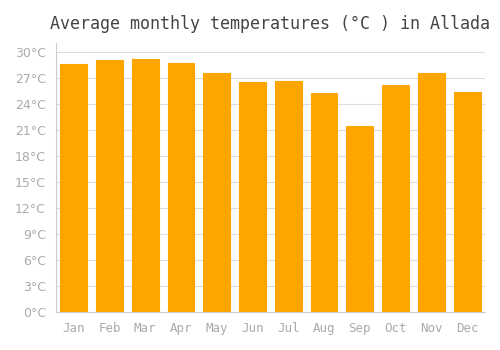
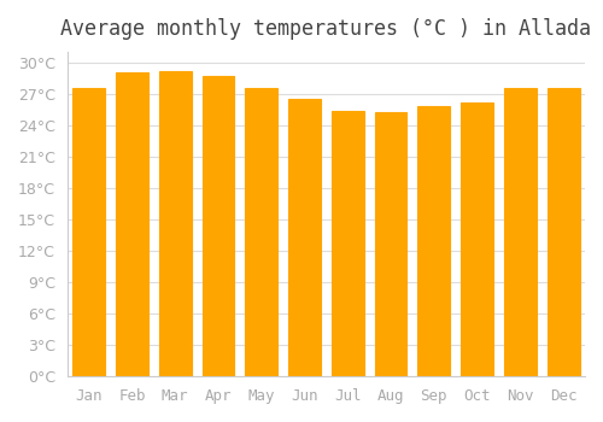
Jan: 28.6°C -> 27.5°C
Jul: 26.6°C -> 25.3°C
Sep: 21.4°C -> 25.8°C
Dec: 25.4°C -> 27.5°C
